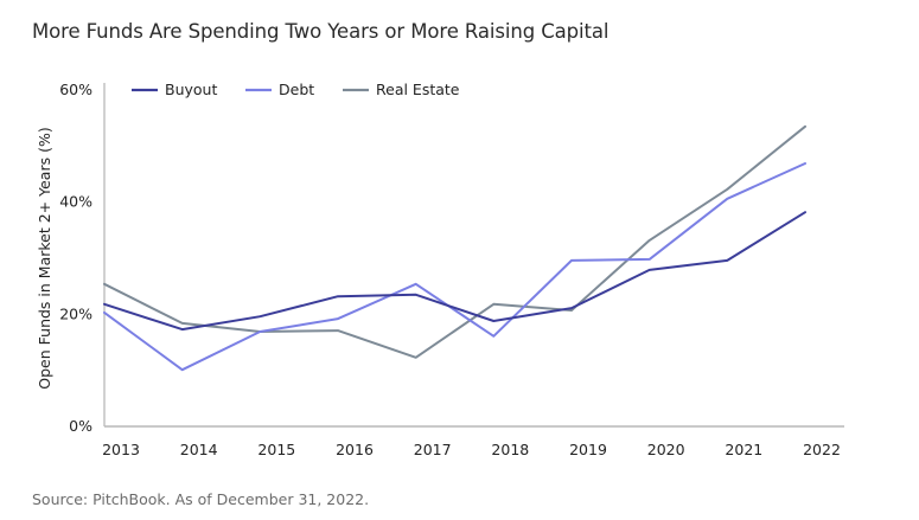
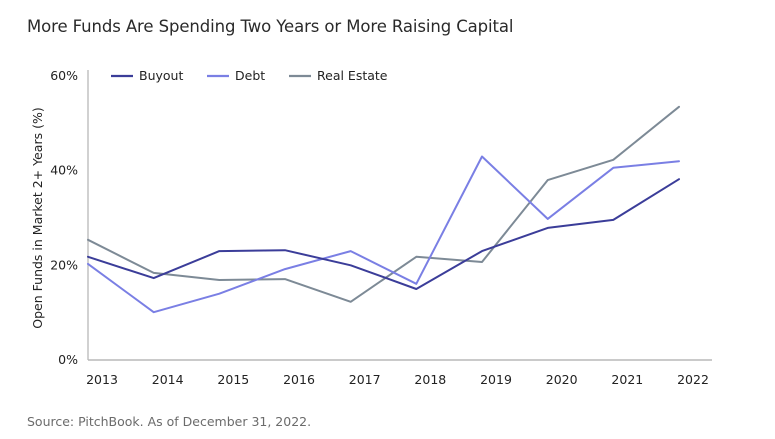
Buyout/2015: 20% -> 23%
Debt/2015: 17% -> 14%
Buyout/2017: 24% -> 20%
Debt/2017: 25% -> 23%
Buyout/2018: 19% -> 15%
Buyout/2019: 21% -> 23%
Debt/2019: 30% -> 43%
Real Estate/2020: 33% -> 38%
Debt/2022: 47% -> 42%
